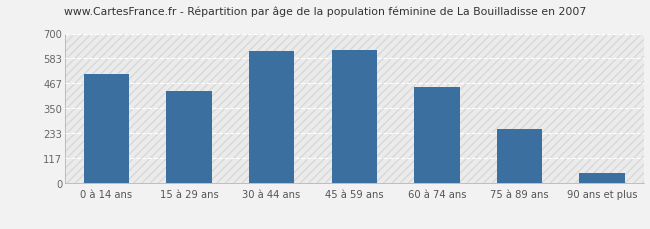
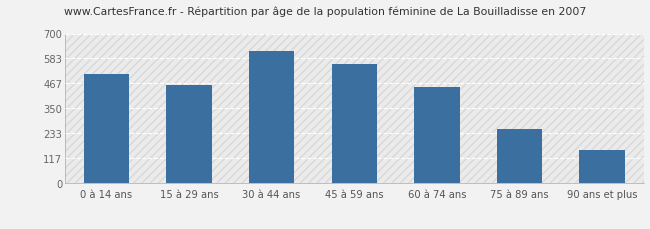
15 à 29 ans: 430 -> 460
45 à 59 ans: 625 -> 555
90 ans et plus: 45 -> 155
